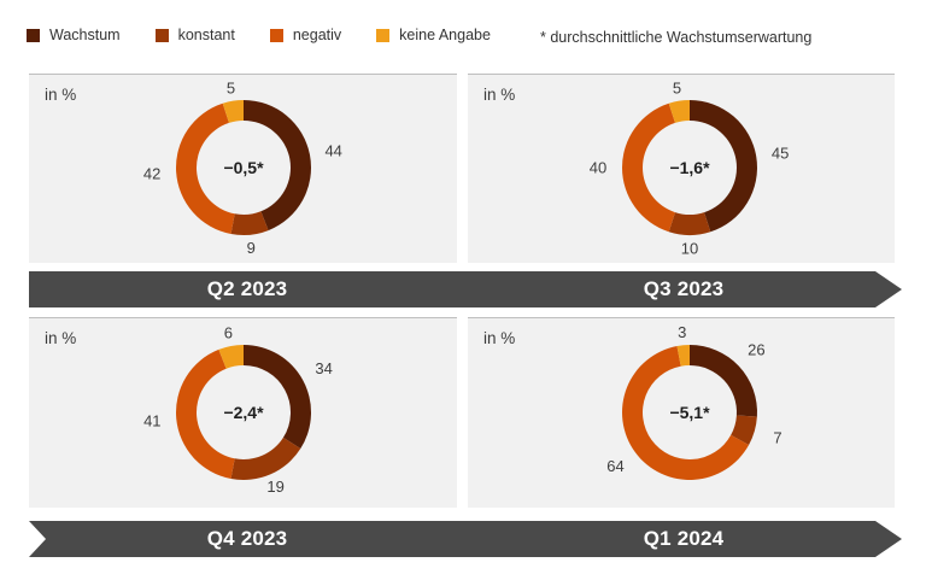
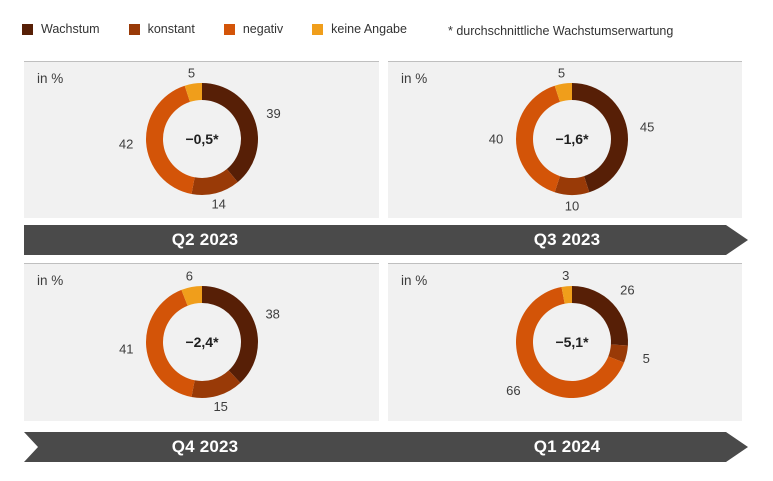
Q2 2023/Wachstum: 44 -> 39
Q2 2023/konstant: 9 -> 14
Q4 2023/Wachstum: 34 -> 38
Q4 2023/konstant: 19 -> 15
Q1 2024/konstant: 7 -> 5
Q1 2024/negativ: 64 -> 66
